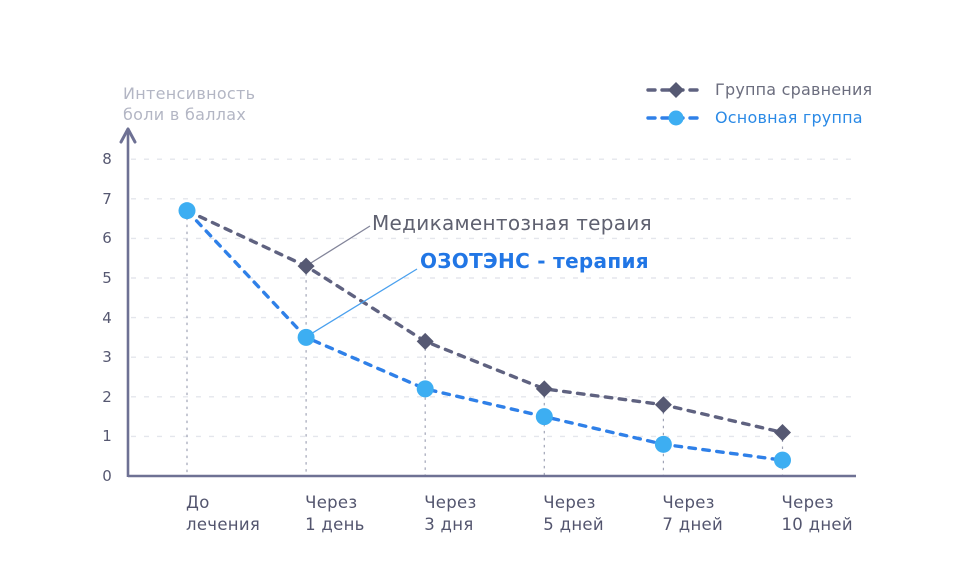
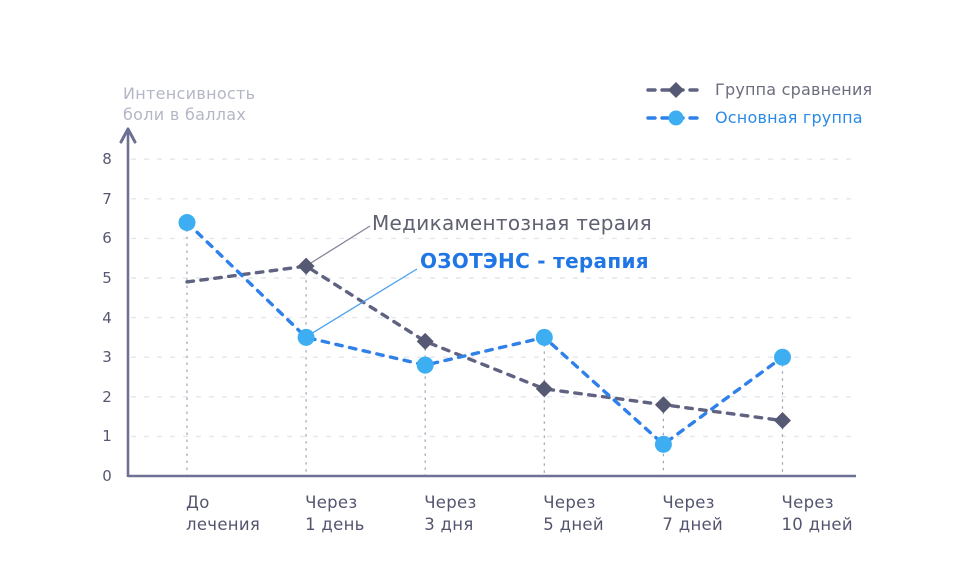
Группа сравнения/До лечения: 6.7 -> 4.9
Основная группа/До лечения: 6.7 -> 6.4
Основная группа/Через 3 дня: 2.2 -> 2.8
Основная группа/Через 5 дней: 1.5 -> 3.5
Группа сравнения/Через 10 дней: 1.1 -> 1.4
Основная группа/Через 10 дней: 0.4 -> 3.0
